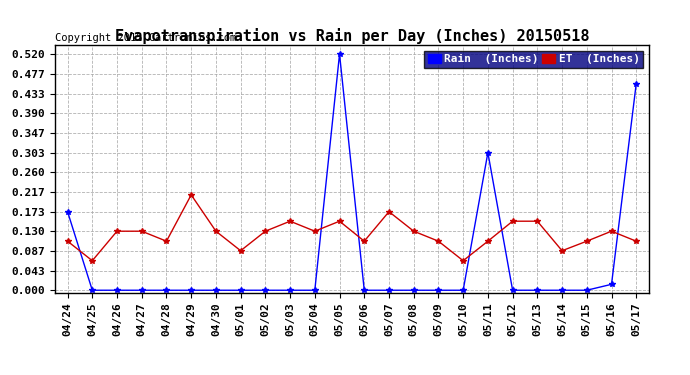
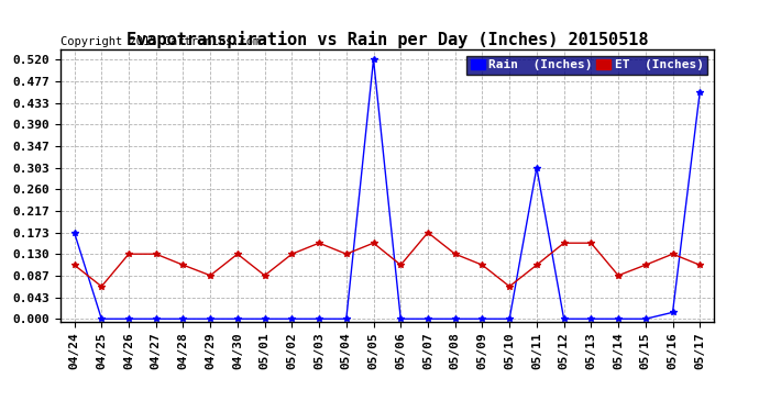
ET (Inches)/04/29: 0.210 -> 0.087
